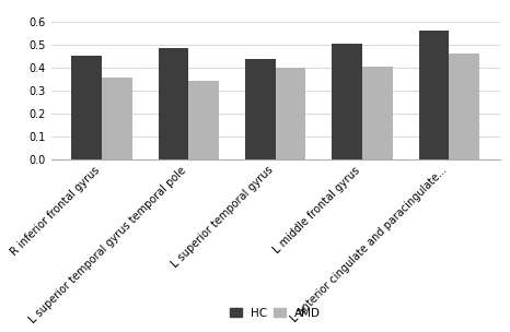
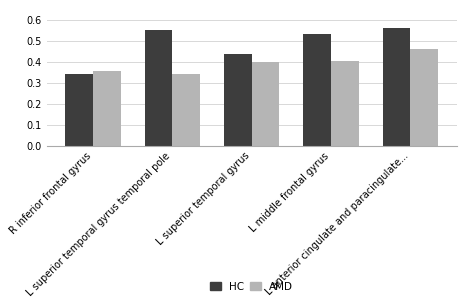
HC/R inferior frontal gyrus: 0.450 -> 0.340
HC/L superior temporal gyrus temporal pole: 0.485 -> 0.550
HC/L middle frontal gyrus: 0.505 -> 0.530
